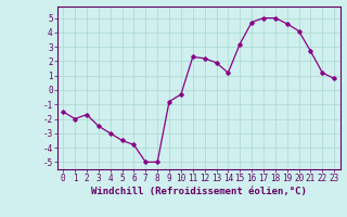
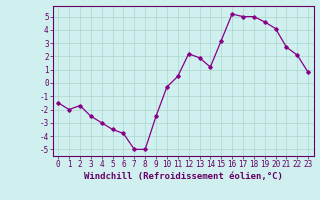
9: -0.8 -> -2.5
11: 2.3 -> 0.5
16: 4.7 -> 5.2
22: 1.2 -> 2.1
